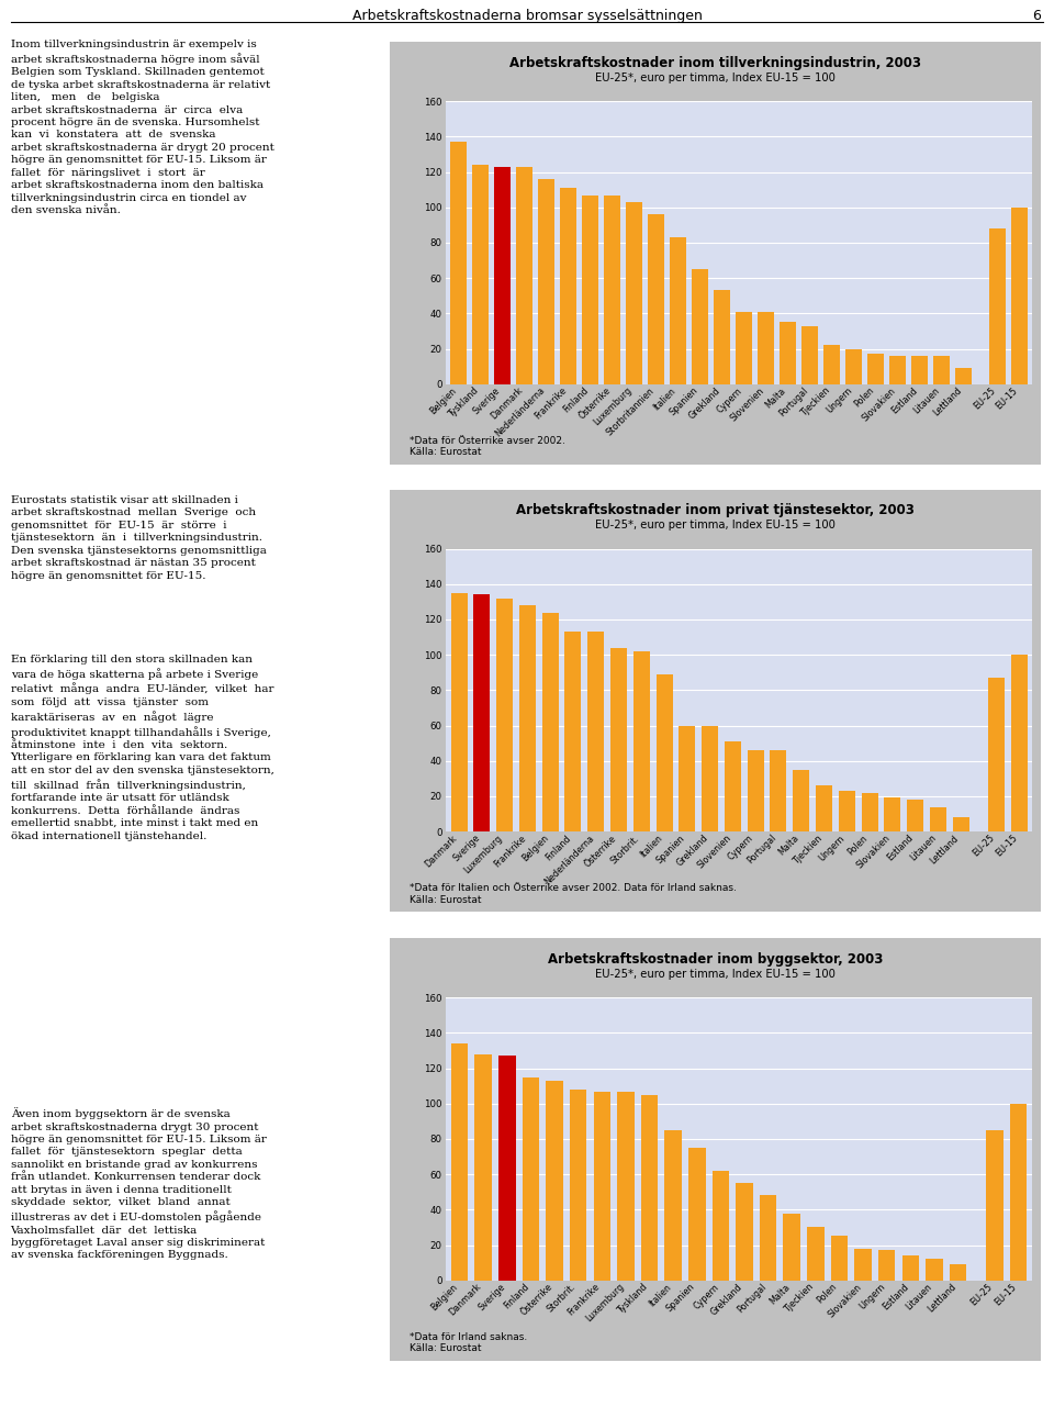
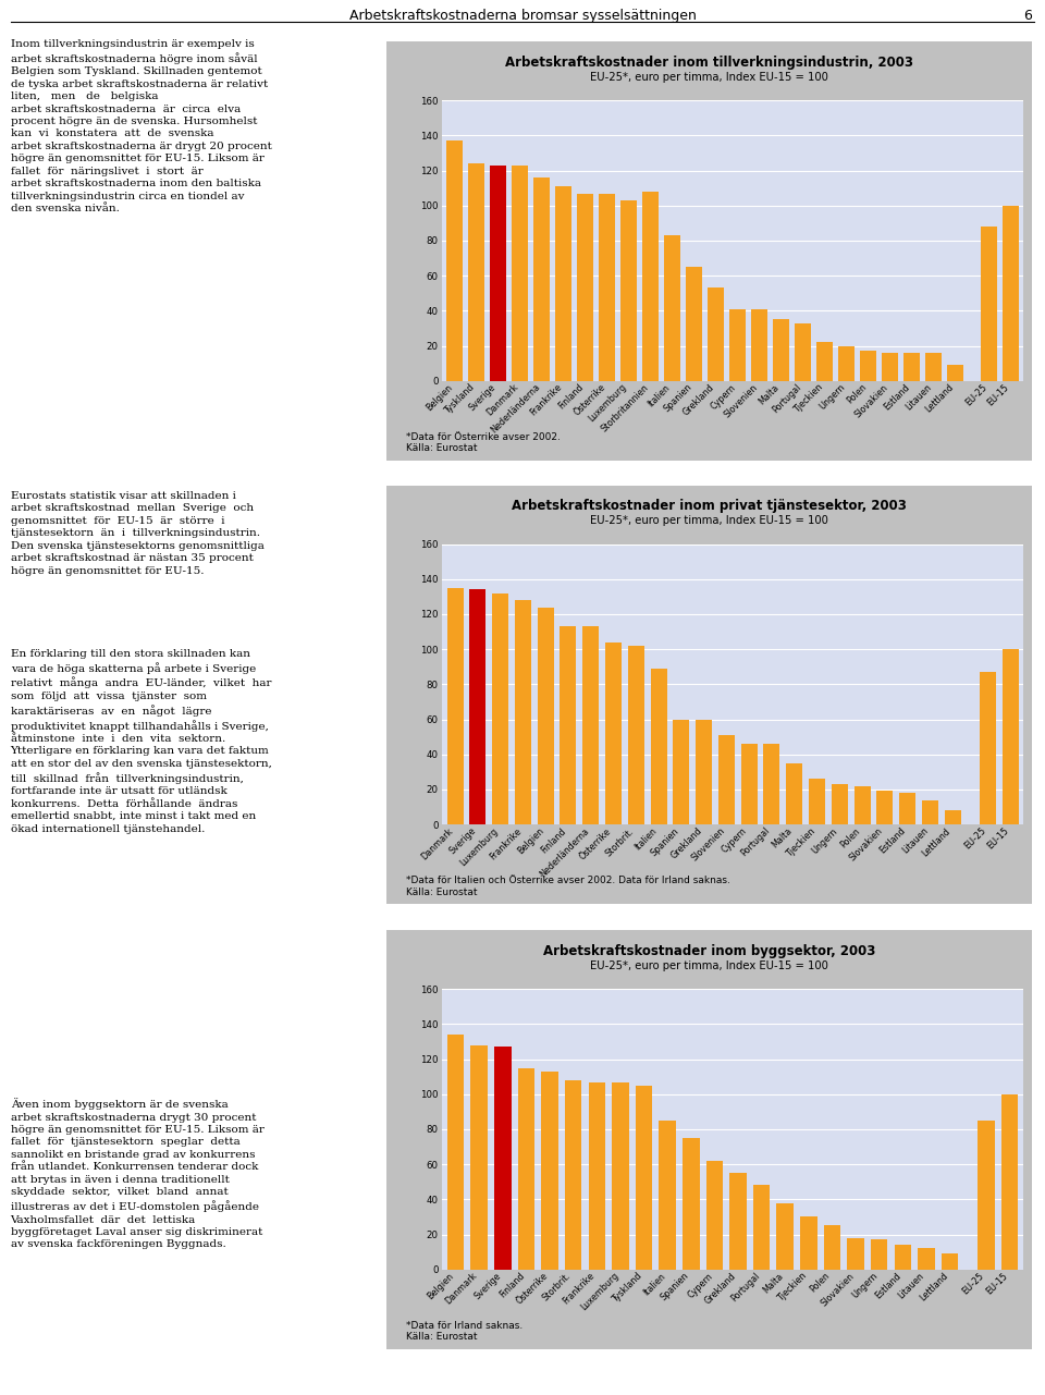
Storbritannien: 96 -> 108
